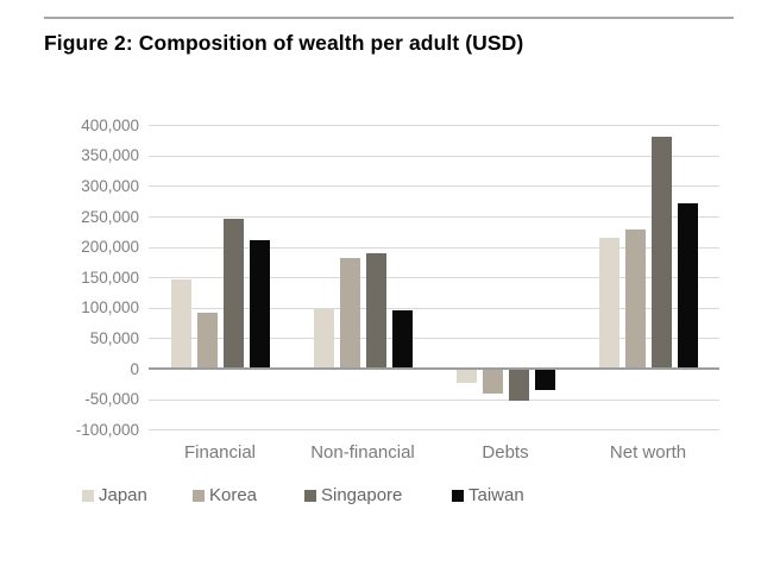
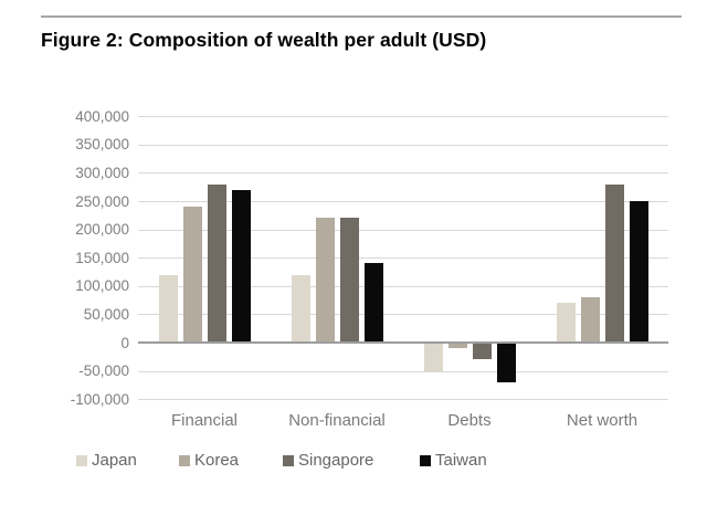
Japan/Financial: 150000 -> 120000
Korea/Financial: 90000 -> 240000
Singapore/Financial: 250000 -> 280000
Taiwan/Financial: 210000 -> 270000
Japan/Non-financial: 100000 -> 120000
Korea/Non-financial: 180000 -> 220000
Singapore/Non-financial: 190000 -> 220000
Taiwan/Non-financial: 100000 -> 140000
Japan/Debts: -20000 -> -50000
Korea/Debts: -40000 -> -10000
Singapore/Debts: -50000 -> -30000
Taiwan/Debts: -40000 -> -70000
Japan/Net worth: 220000 -> 70000
Korea/Net worth: 230000 -> 80000
Singapore/Net worth: 380000 -> 280000
Taiwan/Net worth: 270000 -> 250000
